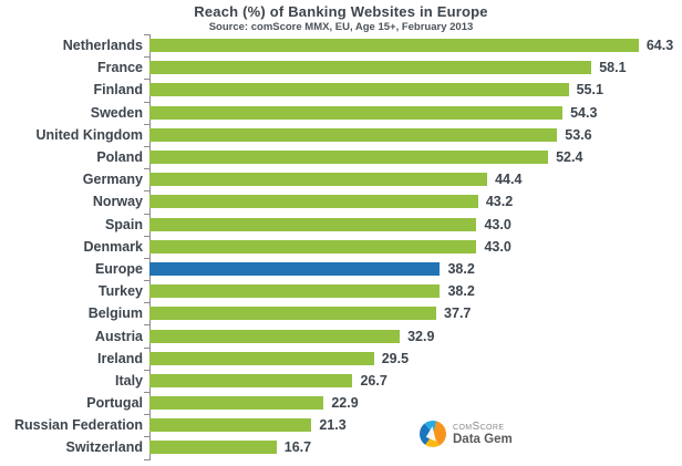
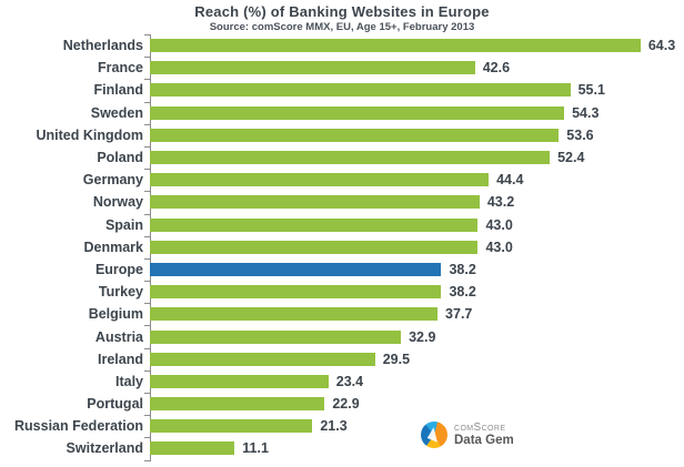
France: 58.1 -> 42.6
Italy: 26.7 -> 23.4
Switzerland: 16.7 -> 11.1
